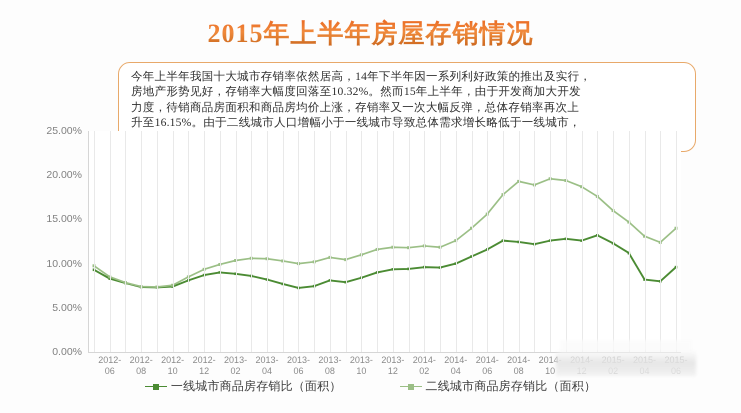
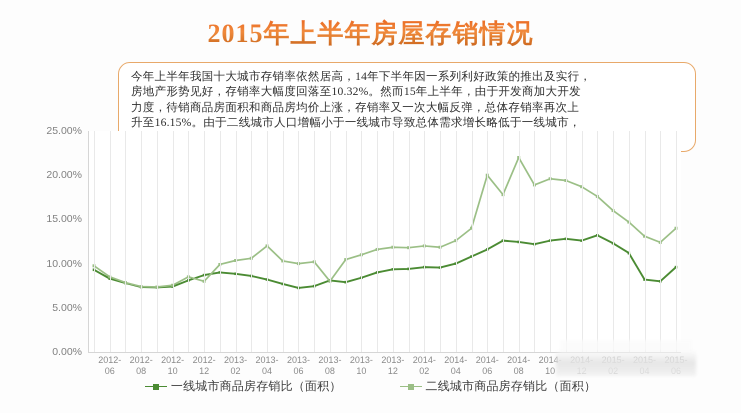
二线城市商品房存销比（面积）/2012-12: 9% -> 8%
二线城市商品房存销比（面积）/2013-04: 11% -> 12%
二线城市商品房存销比（面积）/2013-08: 11% -> 8%
二线城市商品房存销比（面积）/2014-06: 16% -> 20%
二线城市商品房存销比（面积）/2014-08: 19% -> 22%
